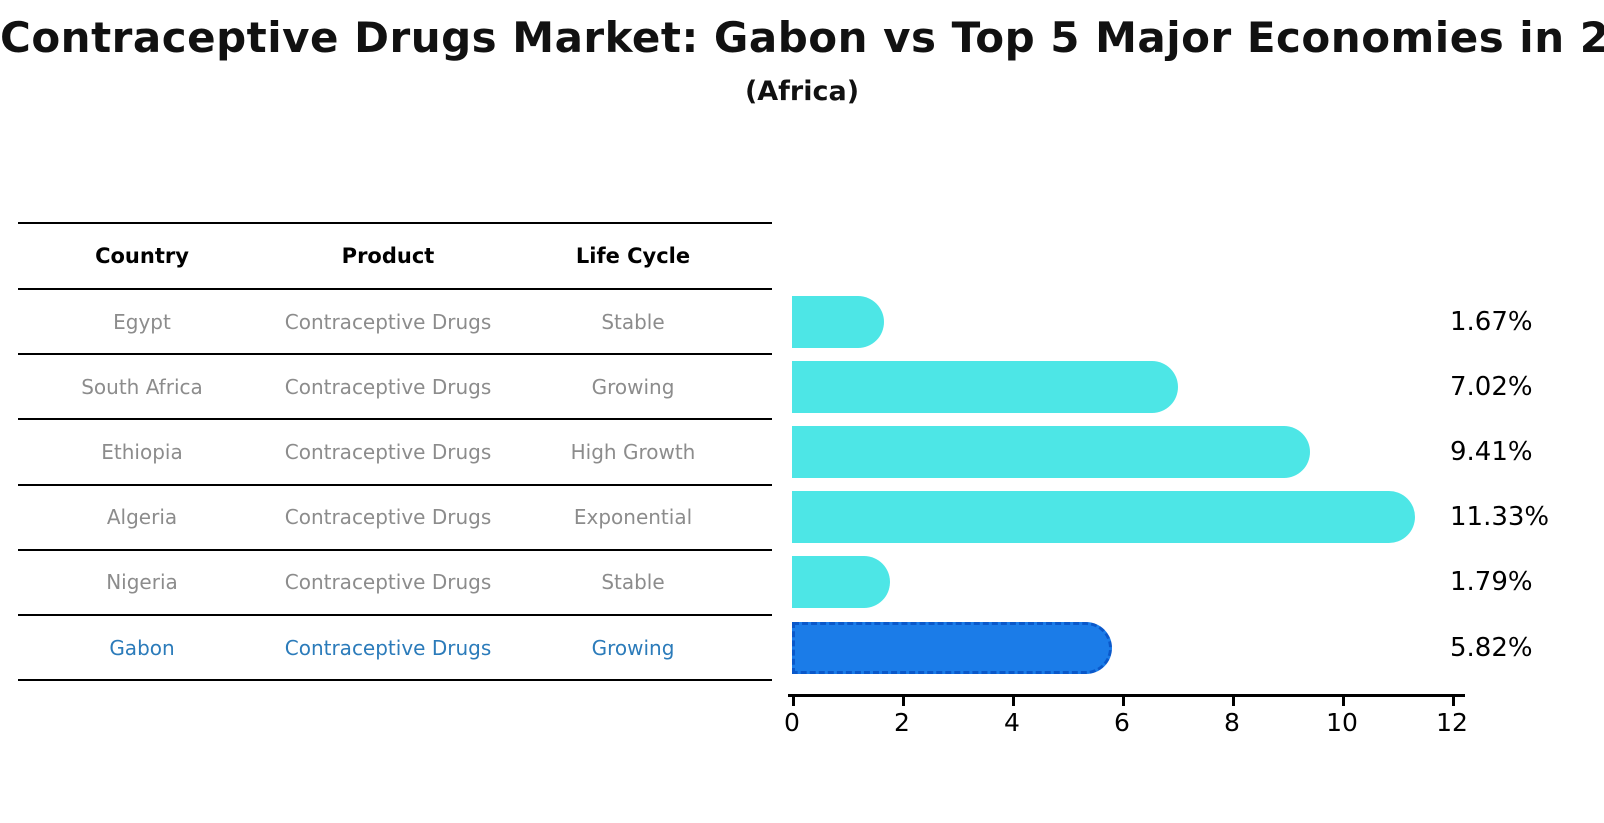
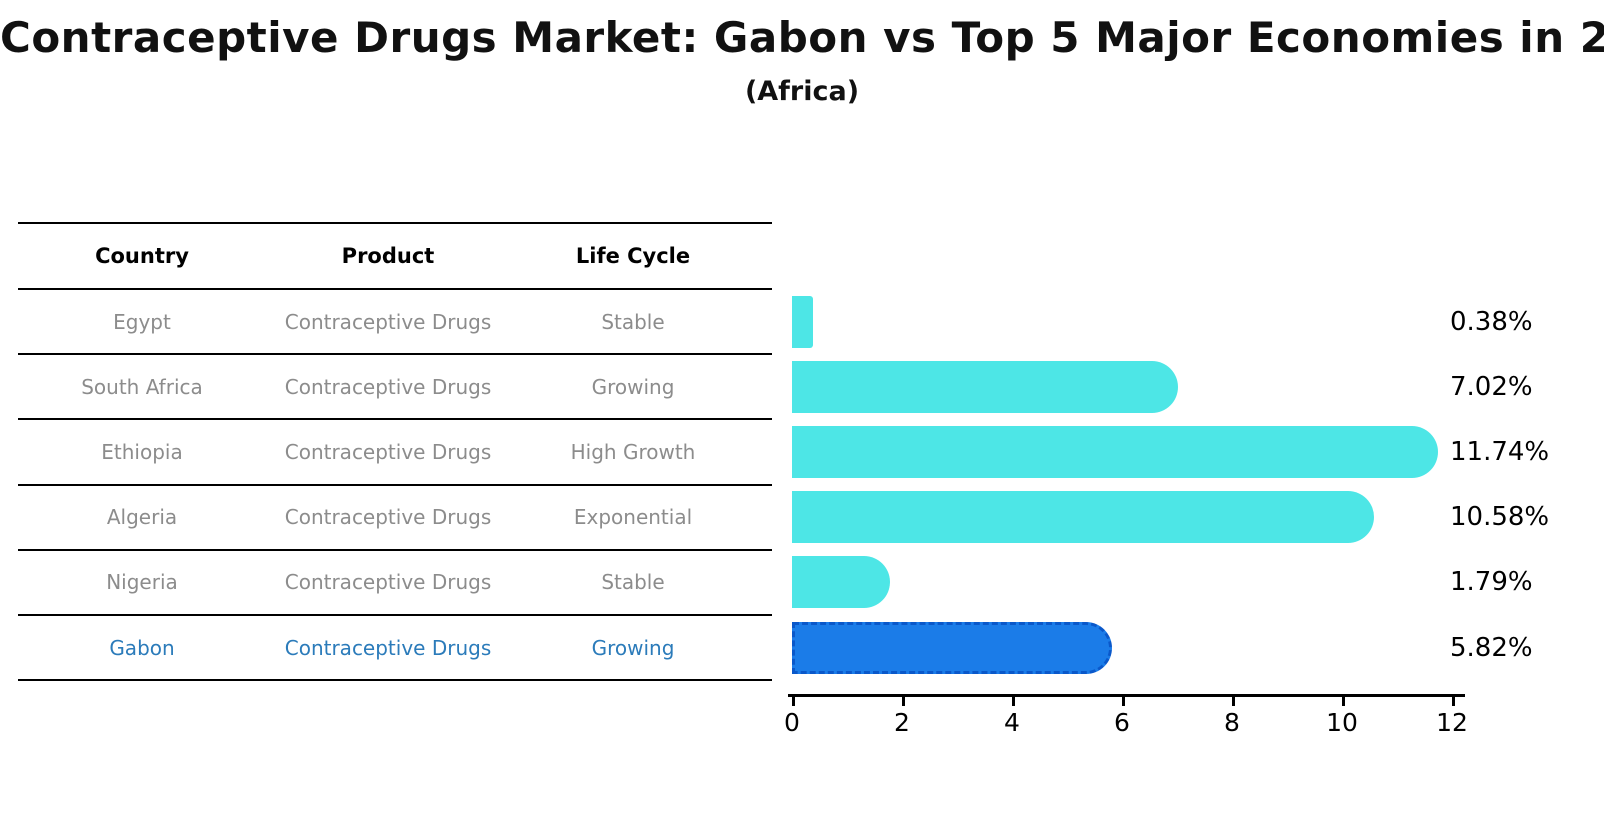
Egypt: 1.67% -> 0.38%
Ethiopia: 9.41% -> 11.74%
Algeria: 11.33% -> 10.58%
